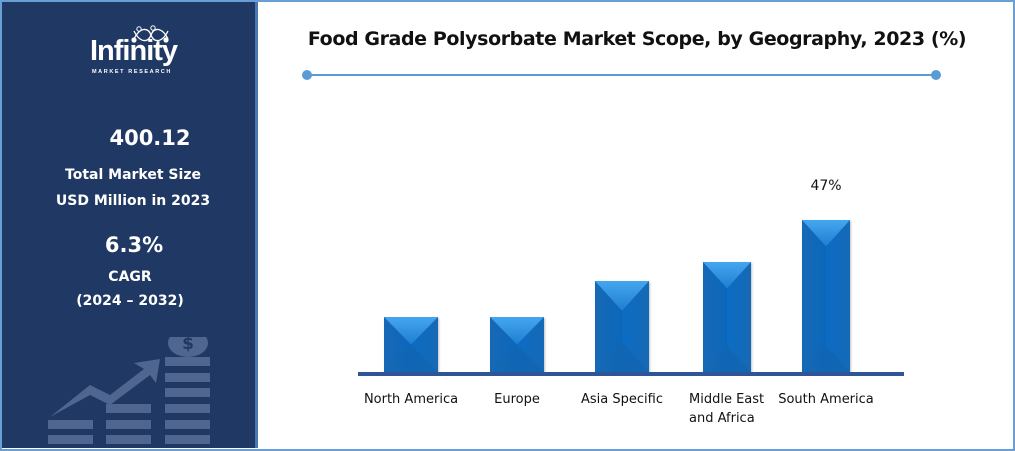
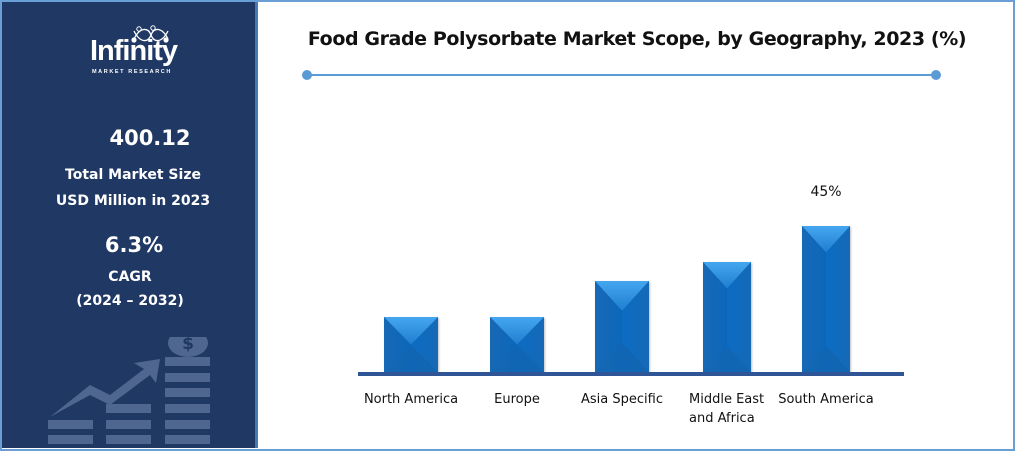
South America: 47% -> 45%
